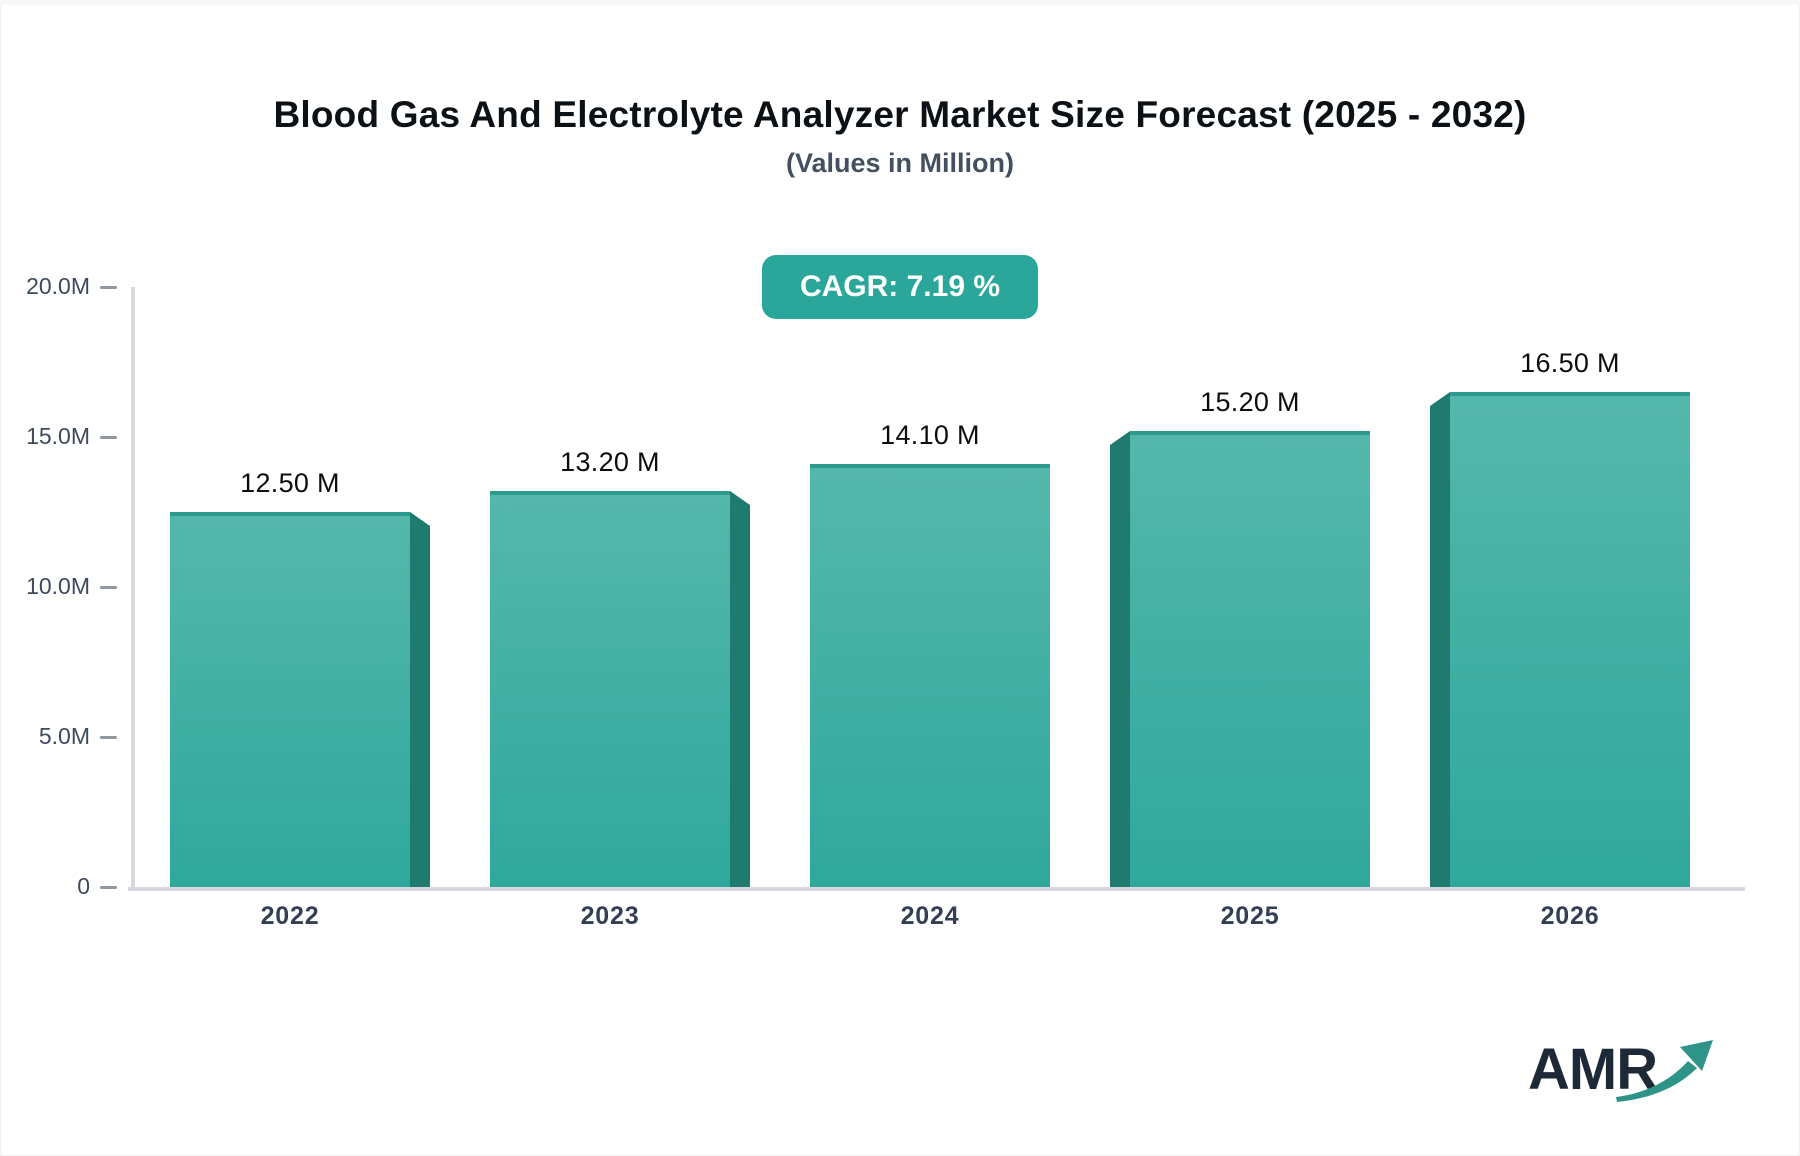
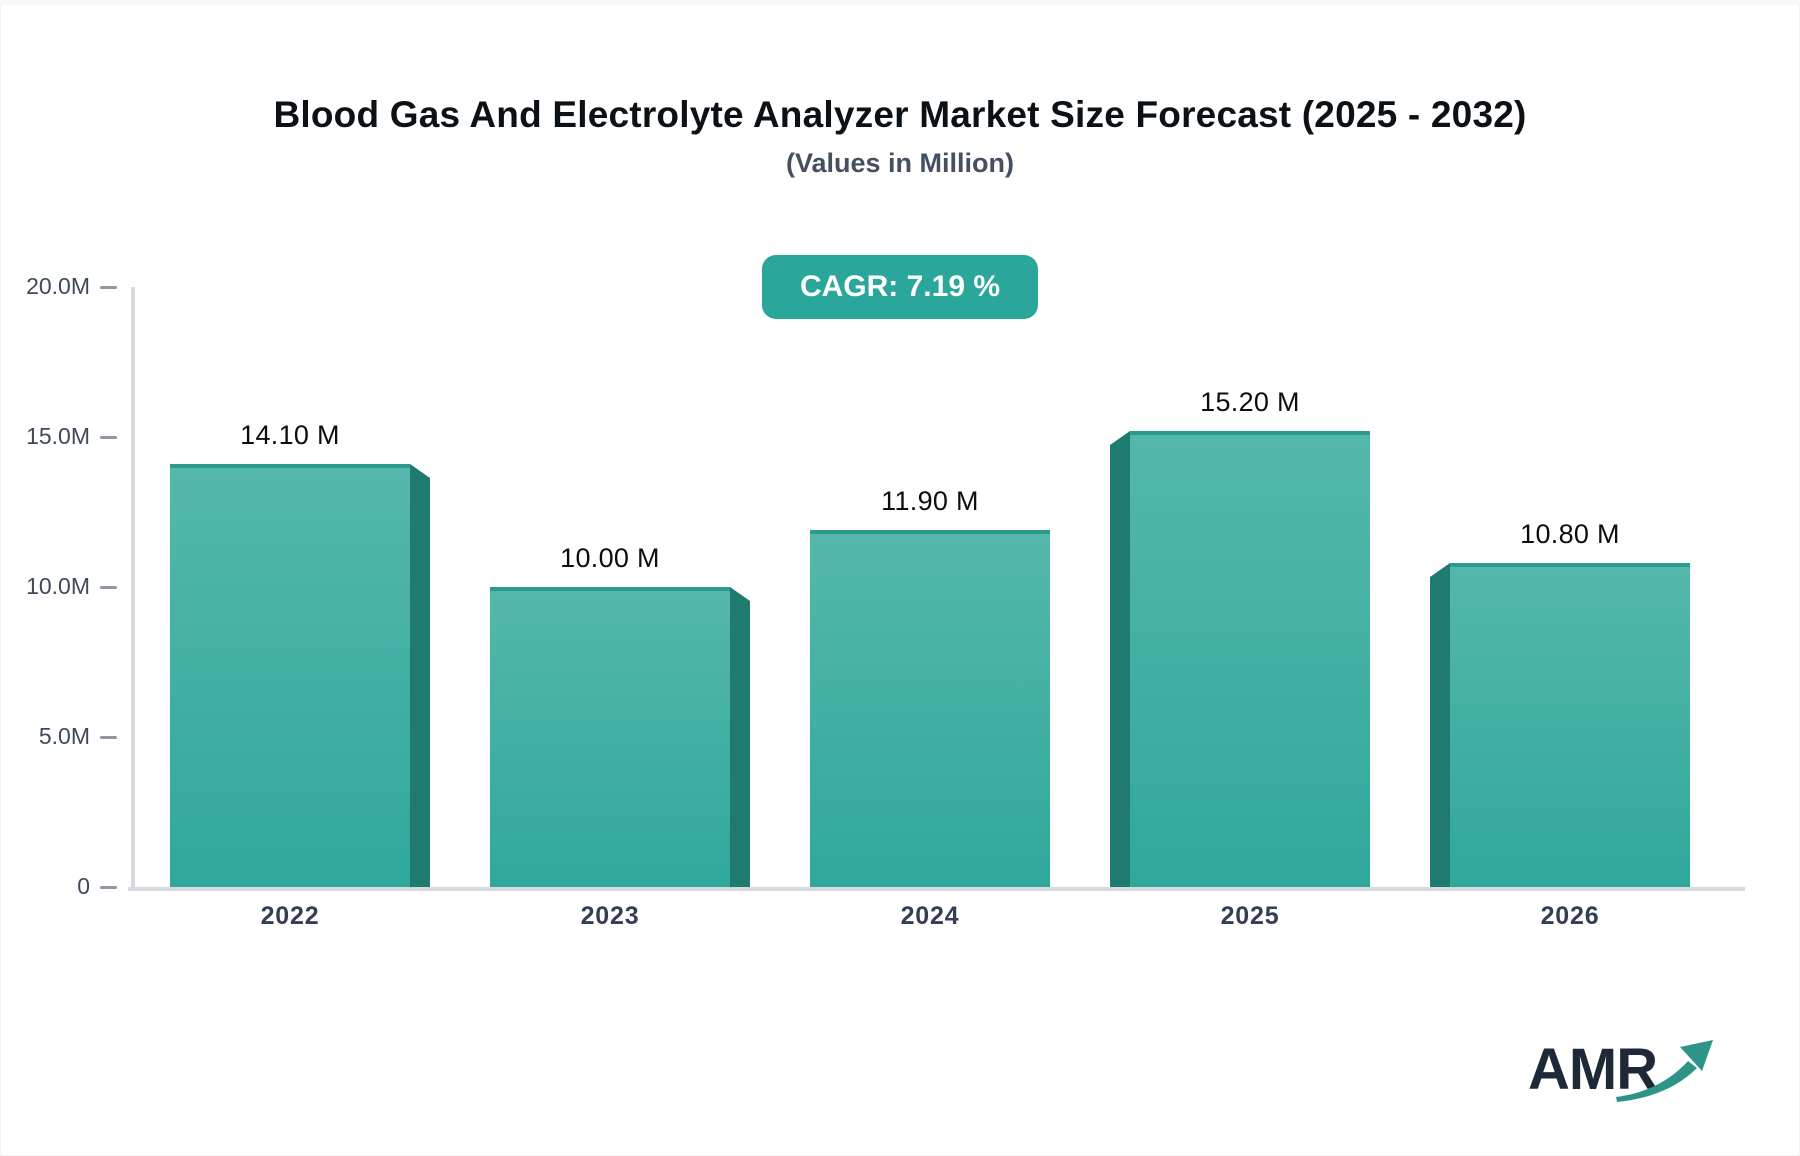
2022: 12.50 -> 14.10
2023: 13.20 -> 10.00
2024: 14.10 -> 11.90
2026: 16.50 -> 10.80
